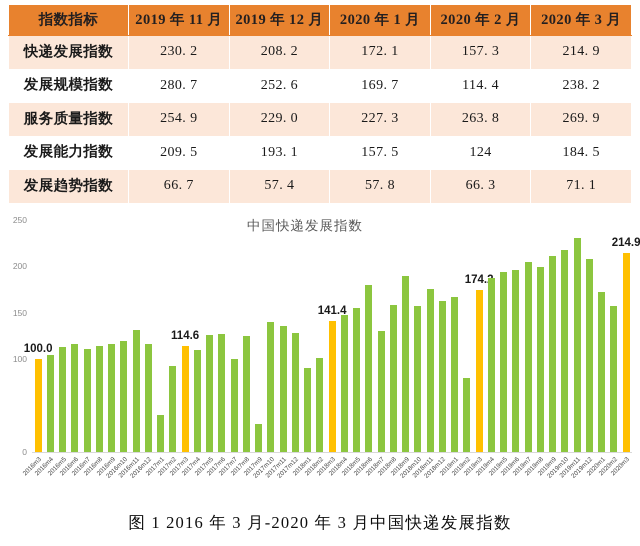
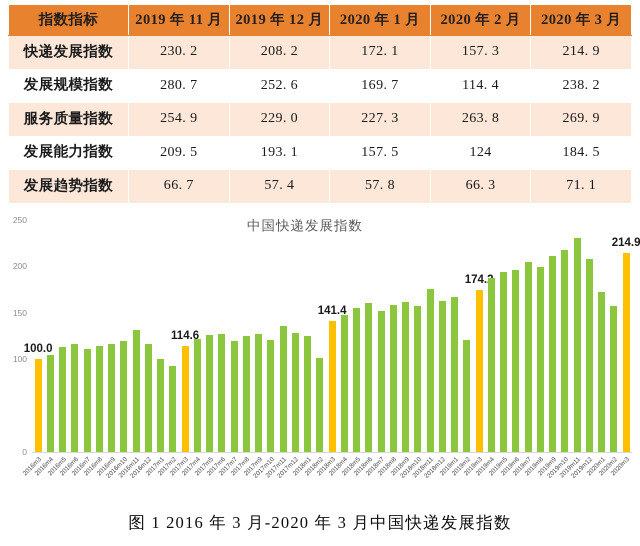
2017m1: 40 -> 100
2017m4: 110 -> 120
2017m7: 100 -> 120
2017m9: 30 -> 130
2017m10: 140 -> 120
2018m1: 90 -> 130
2018m6: 180 -> 160
2018m7: 130 -> 150
2018m9: 190 -> 160
2019m2: 80 -> 120
